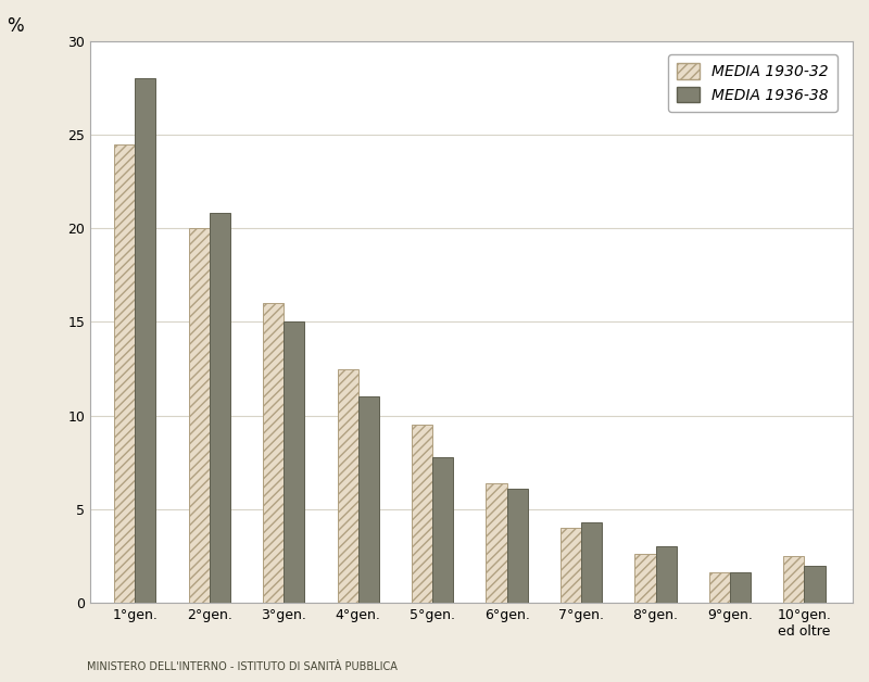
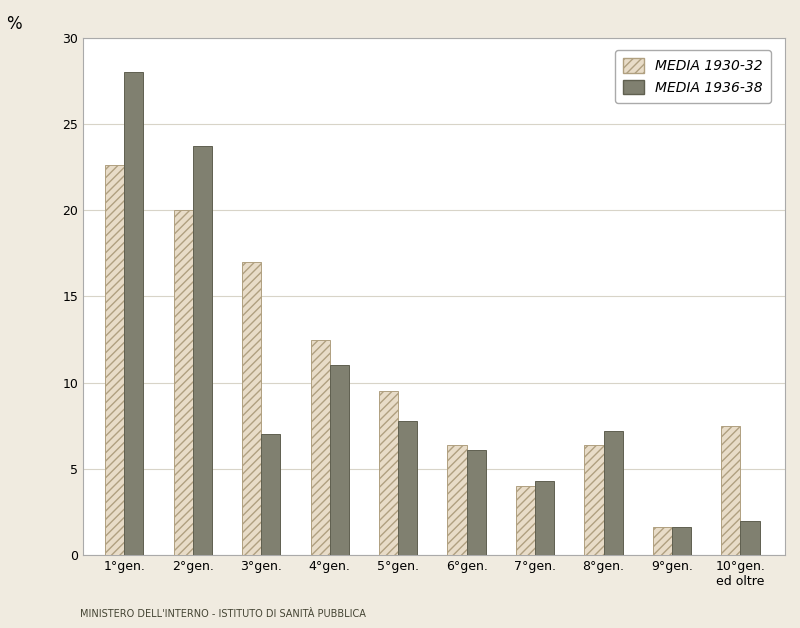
MEDIA 1930-32/1°gen.: 24.5 -> 22.6
MEDIA 1936-38/2°gen.: 20.8 -> 23.7
MEDIA 1930-32/3°gen.: 16.0 -> 17.0
MEDIA 1936-38/3°gen.: 15.0 -> 7.0
MEDIA 1930-32/8°gen.: 2.6 -> 6.4
MEDIA 1936-38/8°gen.: 3.0 -> 7.2
MEDIA 1930-32/10°gen. ed oltre: 2.5 -> 7.5
